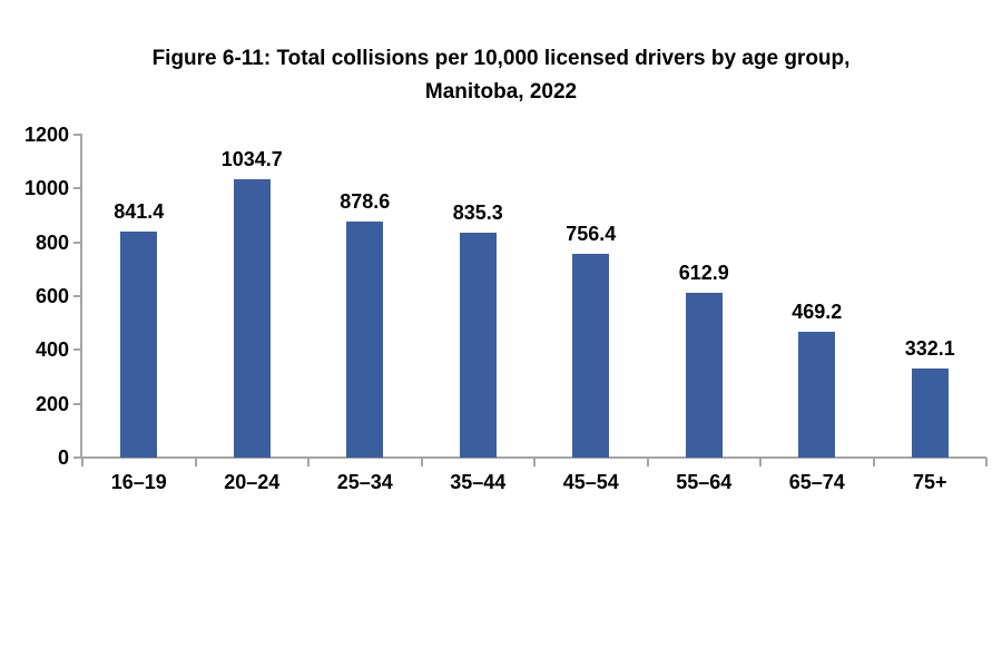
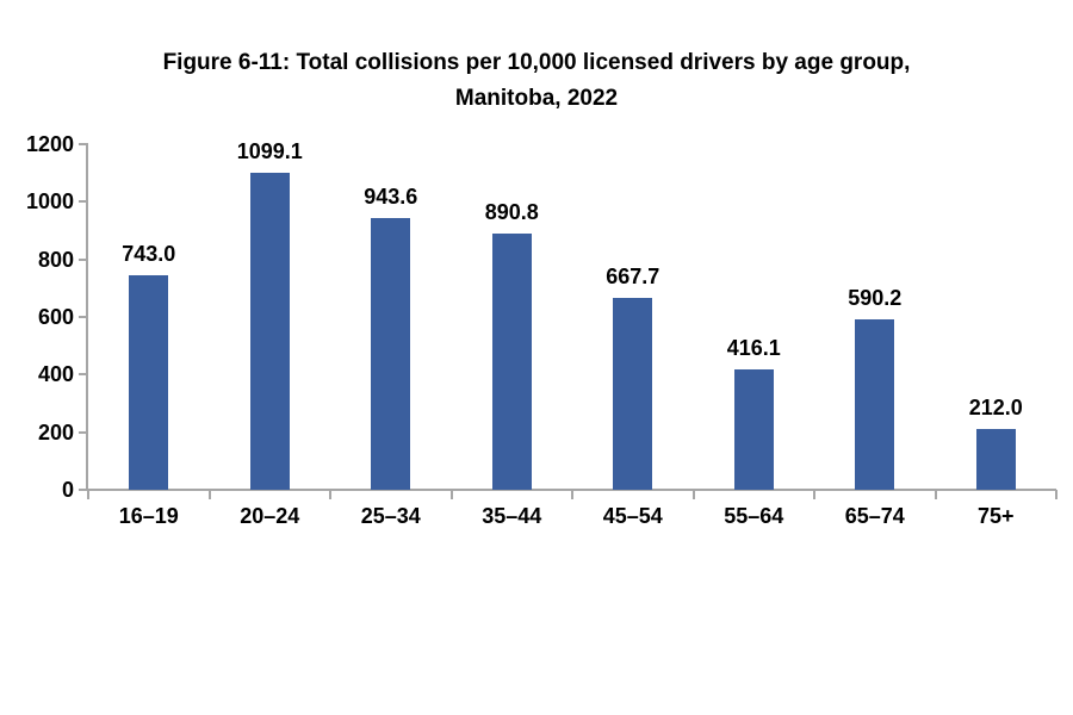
16–19: 841.4 -> 743.0
20–24: 1034.7 -> 1099.1
25–34: 878.6 -> 943.6
35–44: 835.3 -> 890.8
45–54: 756.4 -> 667.7
55–64: 612.9 -> 416.1
65–74: 469.2 -> 590.2
75+: 332.1 -> 212.0
